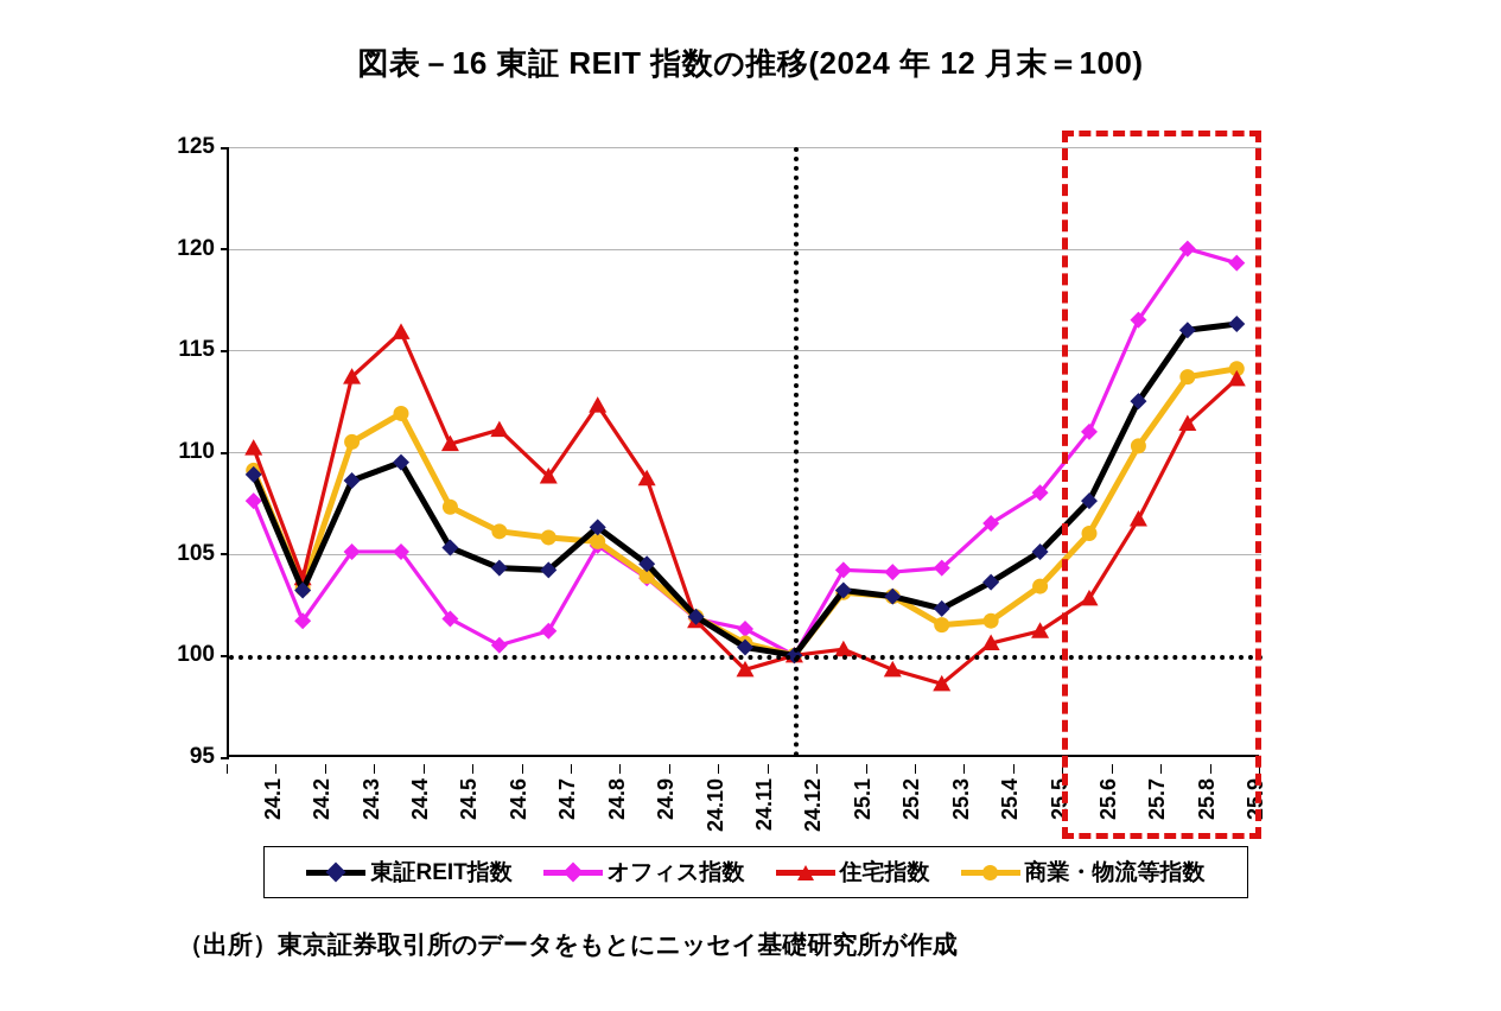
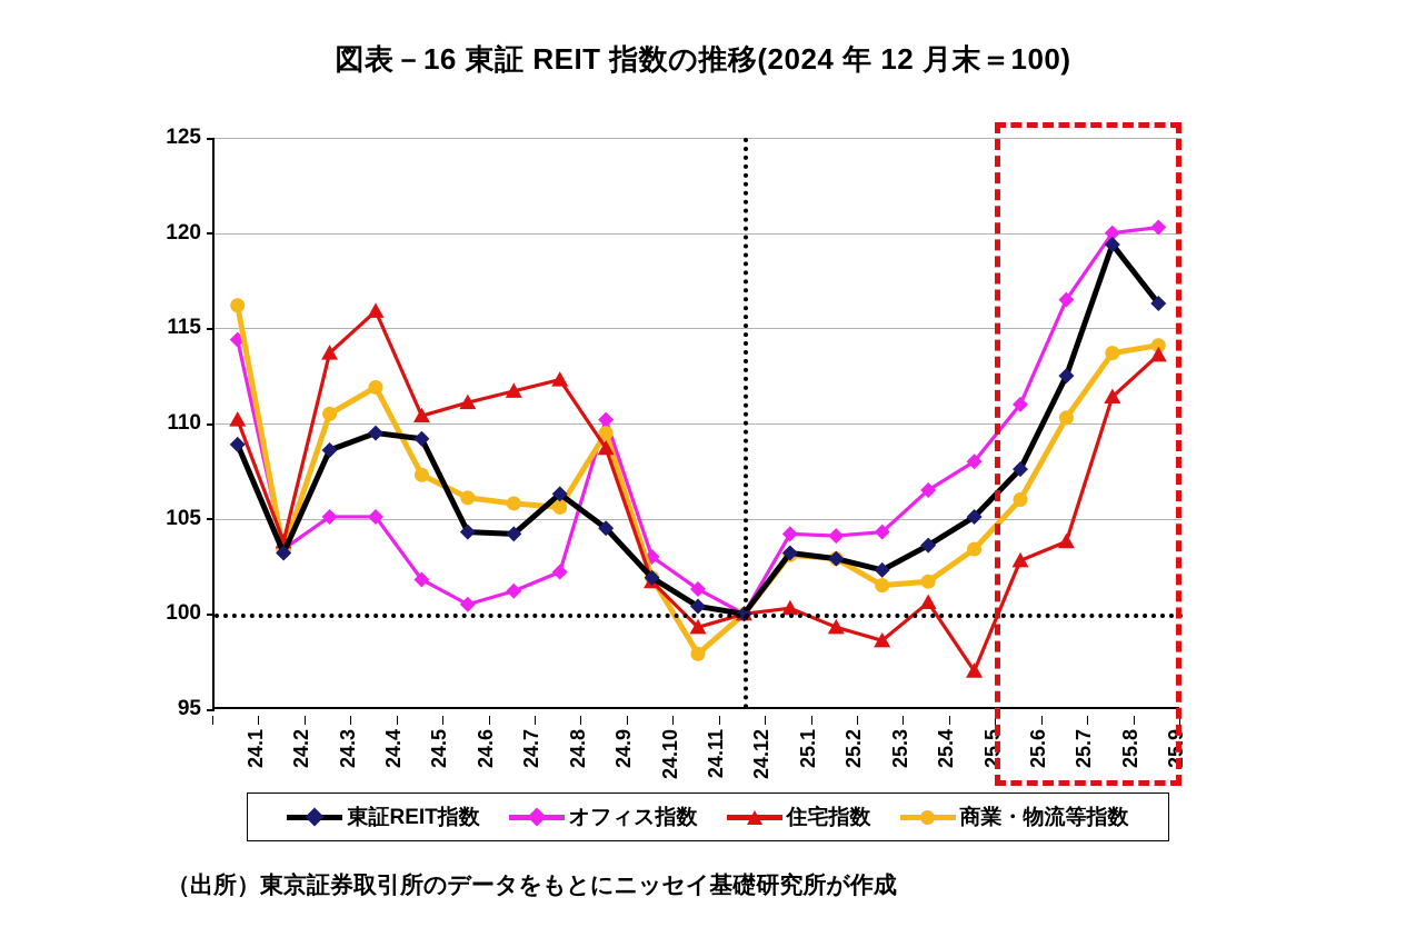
オフィス指数/24.1: 107.6 -> 114.4
商業・物流等指数/24.1: 109.1 -> 116.2
オフィス指数/24.2: 101.7 -> 103.4
東証REIT指数/24.5: 105.3 -> 109.2
住宅指数/24.7: 108.8 -> 111.7
オフィス指数/24.8: 105.4 -> 102.2
オフィス指数/24.9: 103.8 -> 110.2
商業・物流等指数/24.9: 103.9 -> 109.5
オフィス指数/24.10: 101.8 -> 103.0
商業・物流等指数/24.11: 100.6 -> 97.9
住宅指数/25.5: 101.2 -> 97.0
住宅指数/25.7: 106.7 -> 103.8
東証REIT指数/25.8: 116.0 -> 119.4
オフィス指数/25.9: 119.3 -> 120.3
